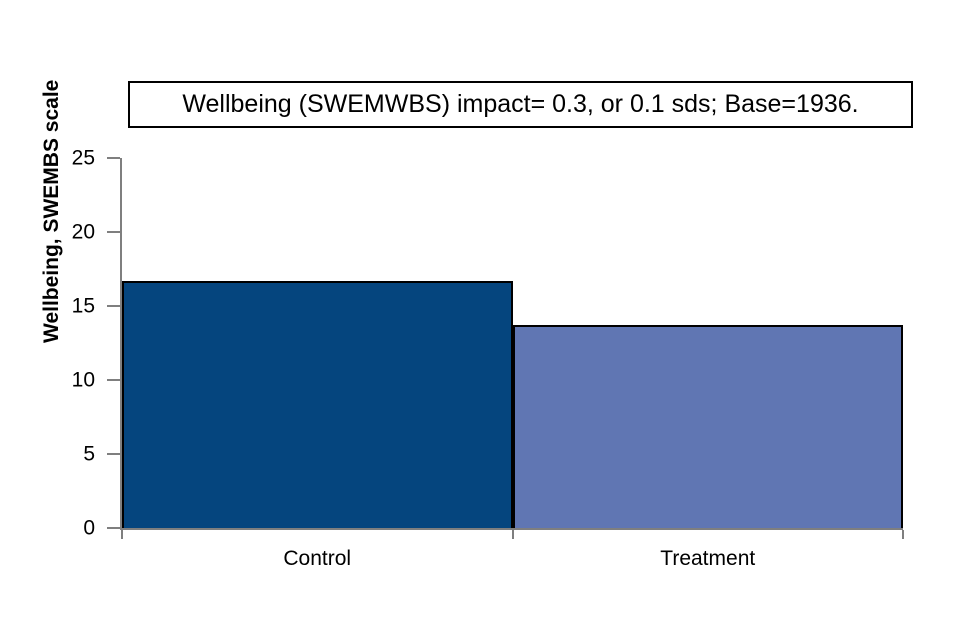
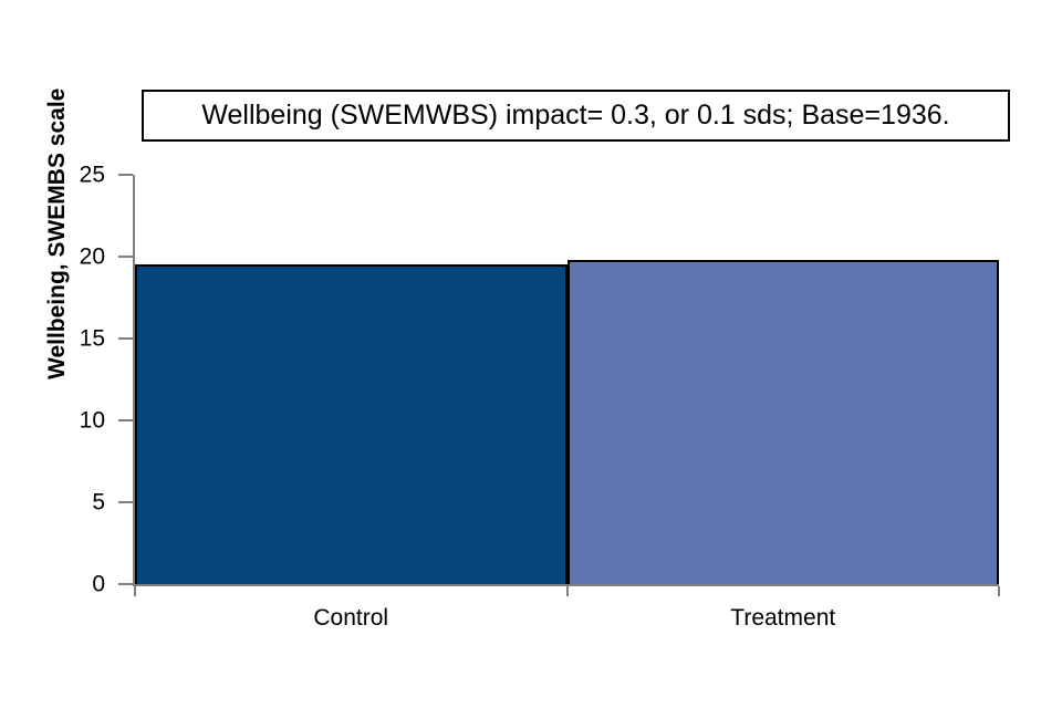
Control: 16.7 -> 19.5
Treatment: 13.7 -> 19.8
